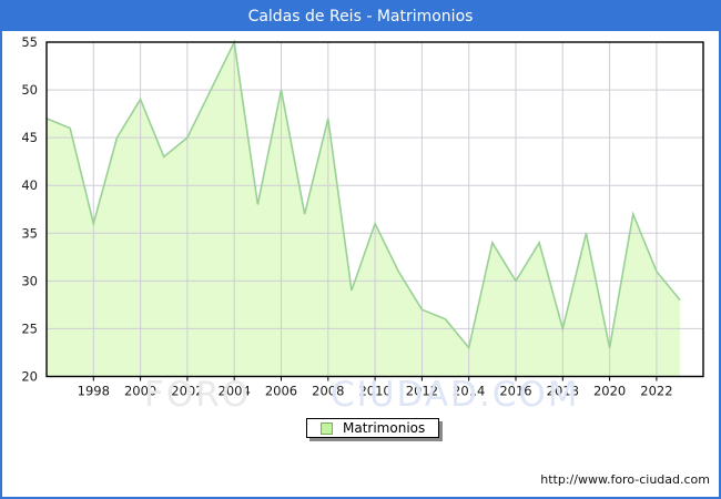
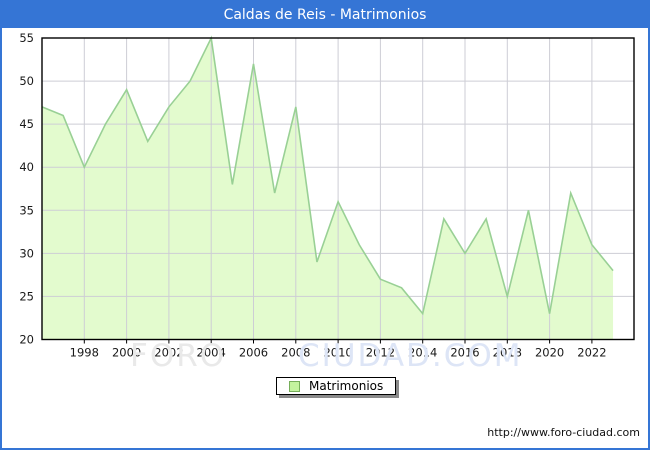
1998: 36 -> 40
2002: 45 -> 47
2006: 50 -> 52
